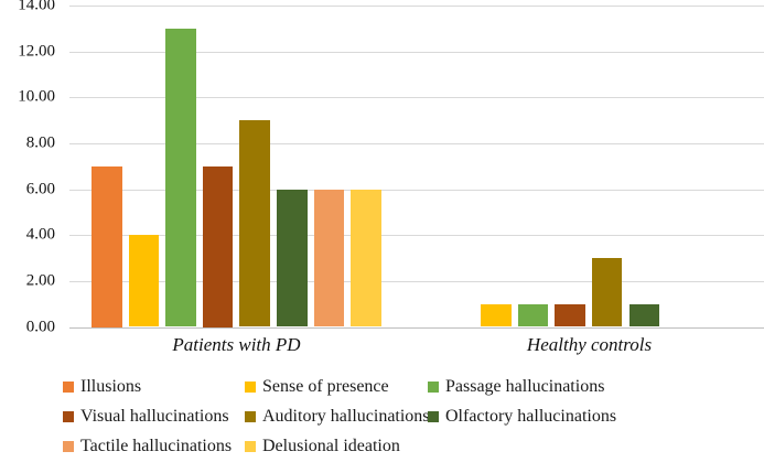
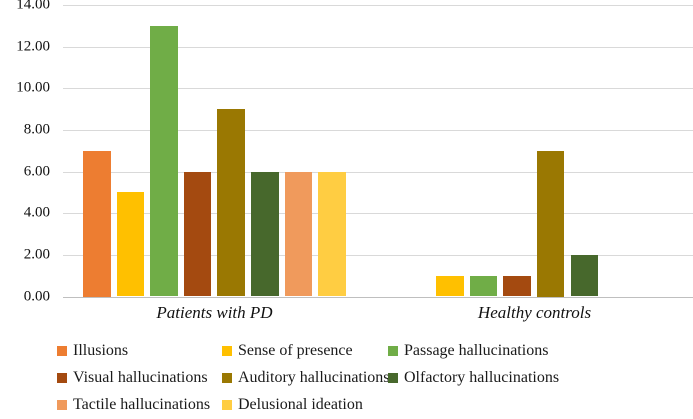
Sense of presence/Patients with PD: 4 -> 5
Visual hallucinations/Patients with PD: 7 -> 6
Auditory hallucinations/Healthy controls: 3 -> 7
Olfactory hallucinations/Healthy controls: 1 -> 2
